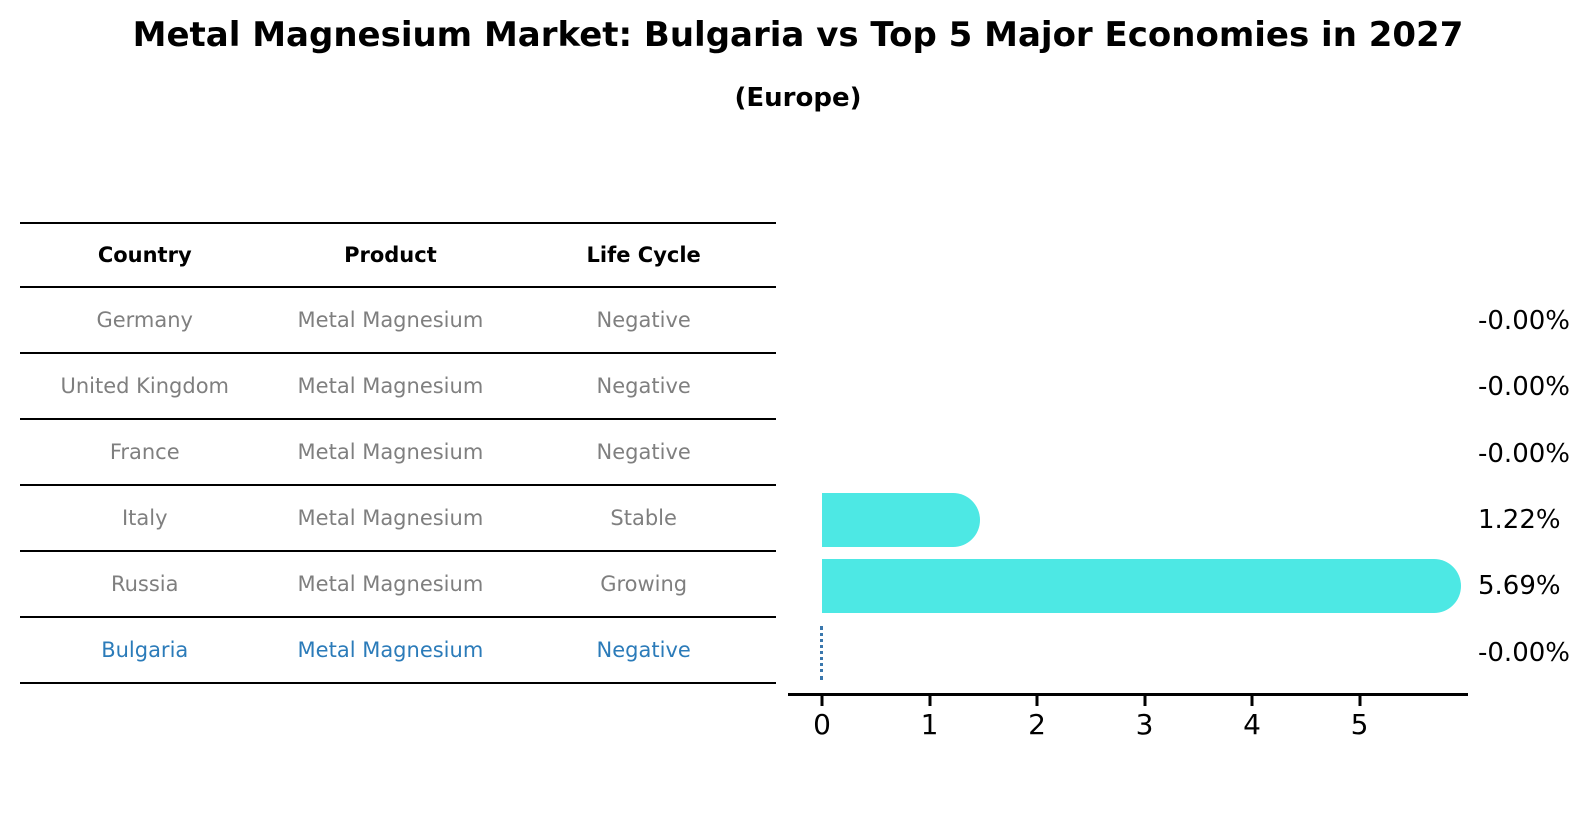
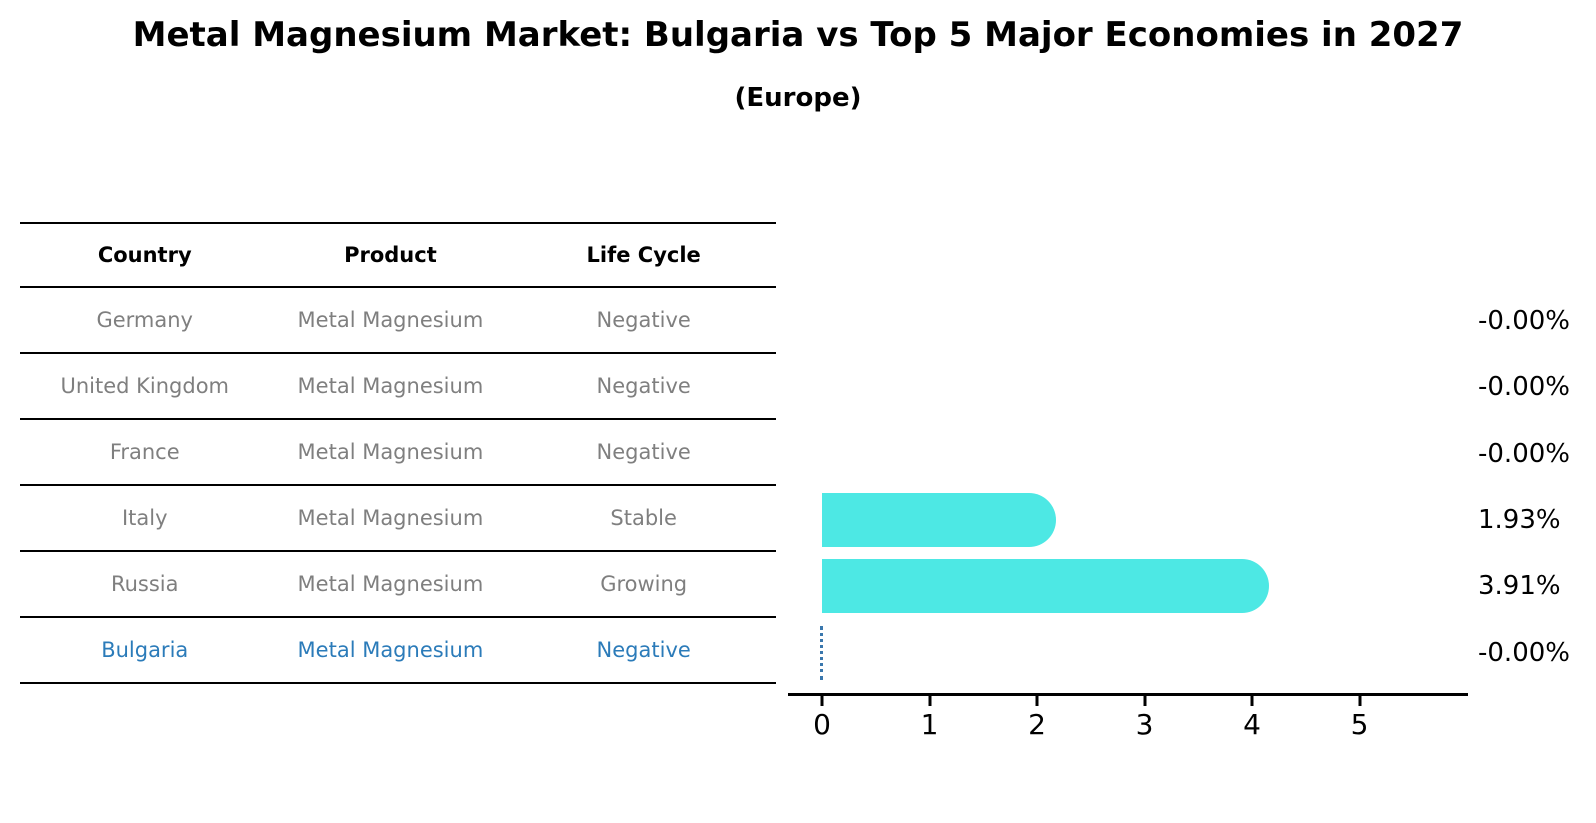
Italy: 1.22% -> 1.93%
Russia: 5.69% -> 3.91%
